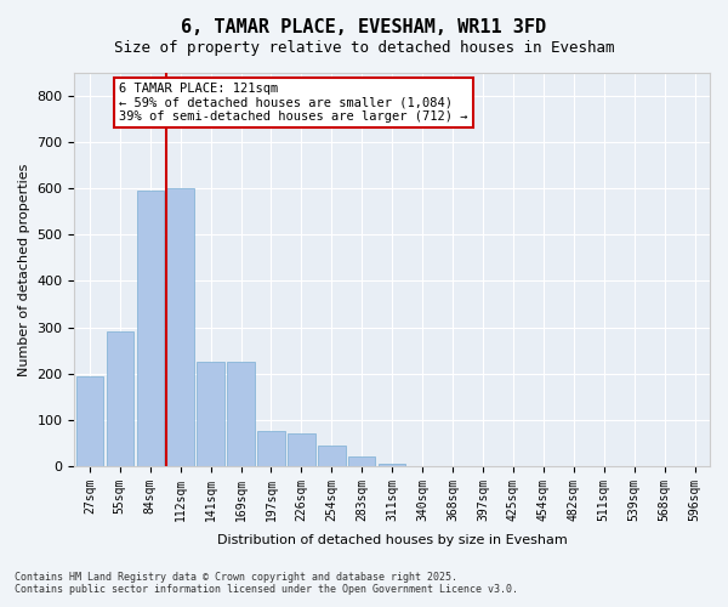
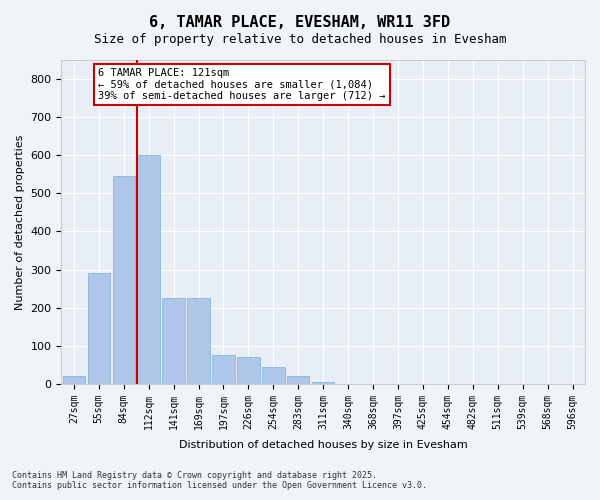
27sqm: 195 -> 20
84sqm: 595 -> 545
